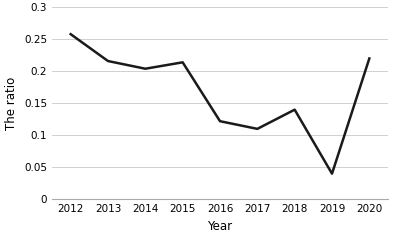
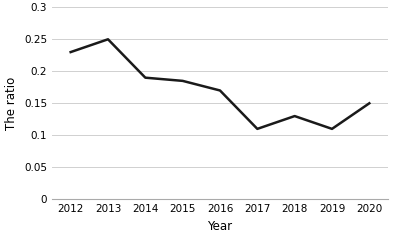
2012: 0.258 -> 0.230
2013: 0.216 -> 0.250
2014: 0.204 -> 0.190
2015: 0.214 -> 0.185
2016: 0.122 -> 0.170
2018: 0.140 -> 0.130
2019: 0.040 -> 0.110
2020: 0.220 -> 0.150
